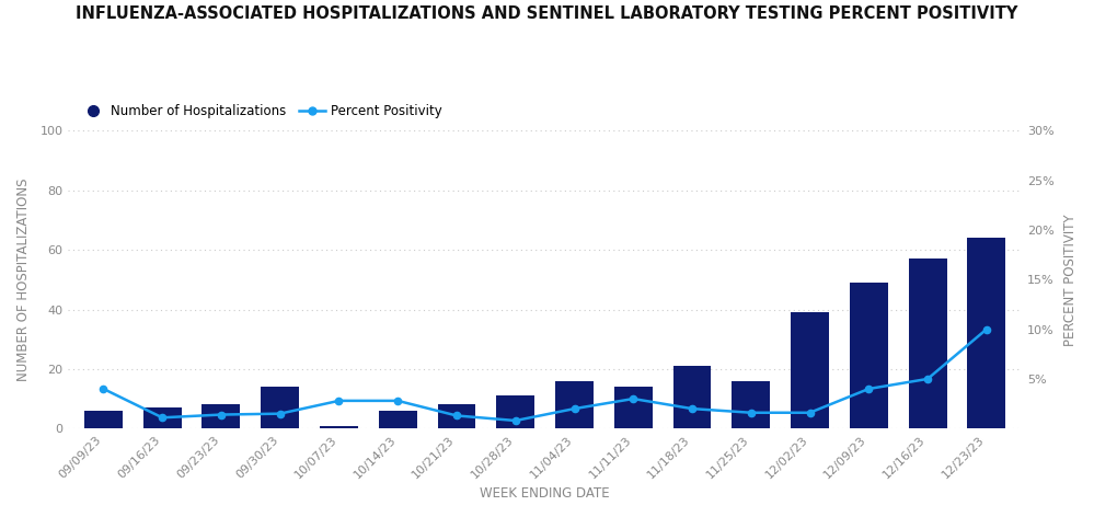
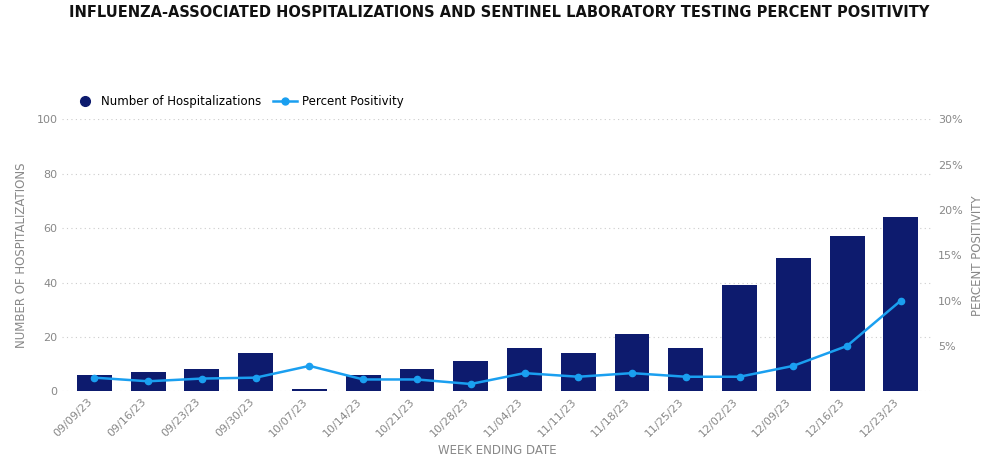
Percent Positivity/09/09/23: 4.0% -> 1.5%
Percent Positivity/10/14/23: 2.8% -> 1.3%
Percent Positivity/11/11/23: 3.0% -> 1.6%
Percent Positivity/12/09/23: 4.0% -> 2.8%
